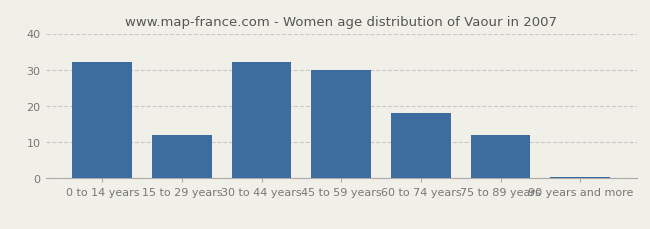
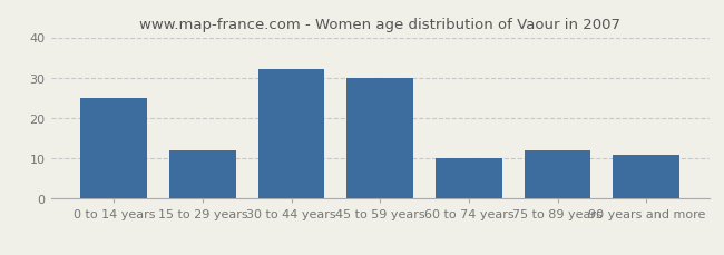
0 to 14 years: 32.0 -> 25.0
60 to 74 years: 18.0 -> 10.0
90 years and more: 0.5 -> 11.0
